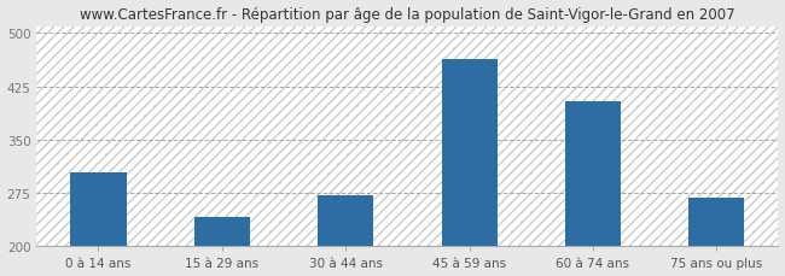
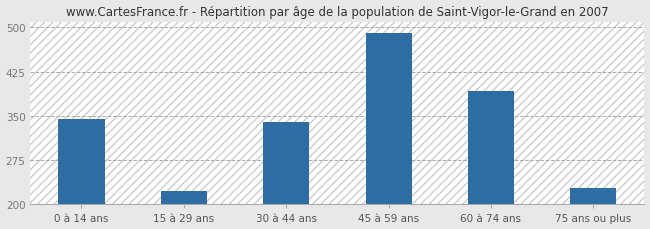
0 à 14 ans: 304 -> 344
15 à 29 ans: 242 -> 222
30 à 44 ans: 272 -> 339
45 à 59 ans: 464 -> 490
60 à 74 ans: 404 -> 392
75 ans ou plus: 268 -> 228
